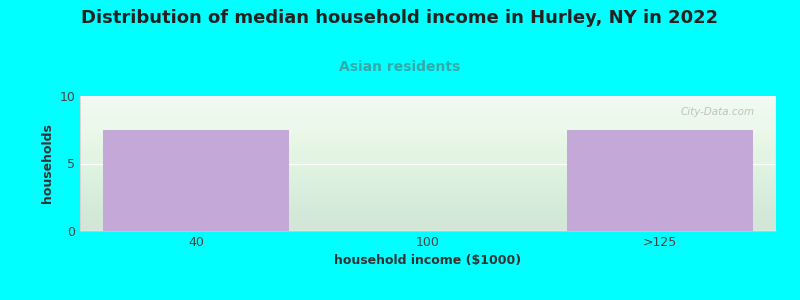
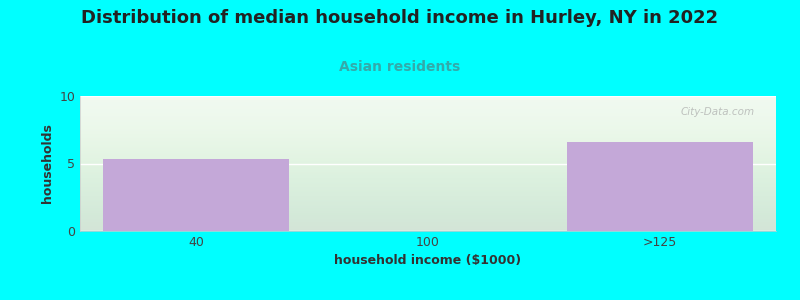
40: 7.5 -> 5.3
>125: 7.5 -> 6.6
